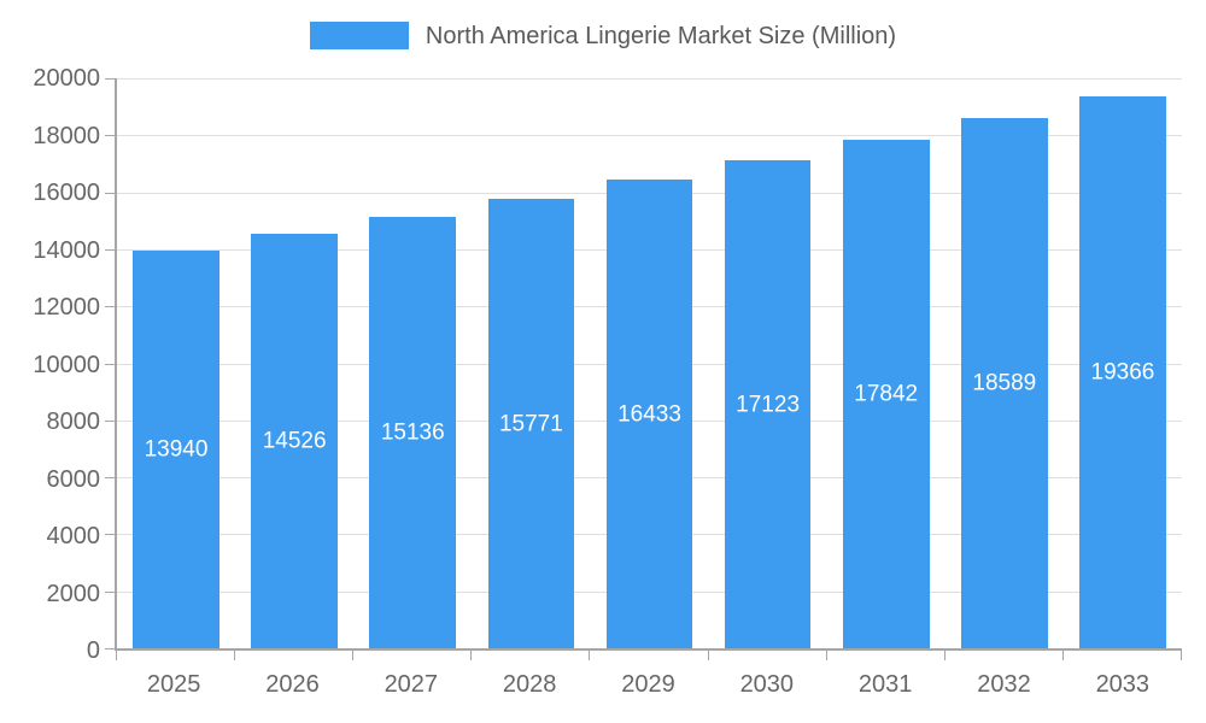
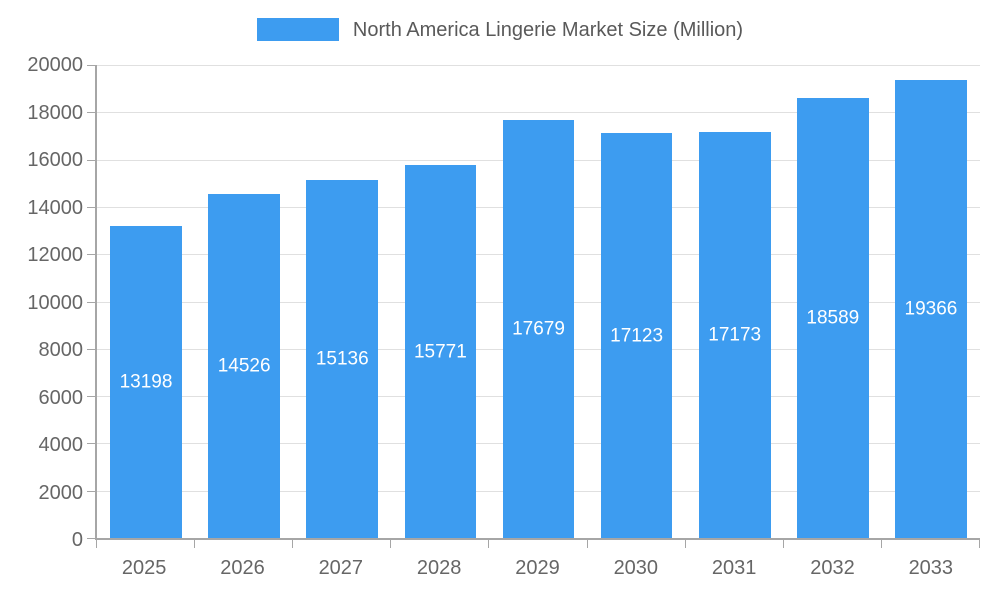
2025: 13940 -> 13198
2029: 16433 -> 17679
2031: 17842 -> 17173
